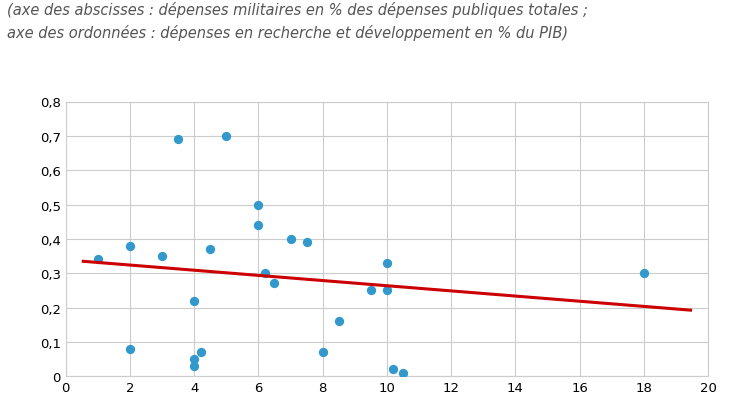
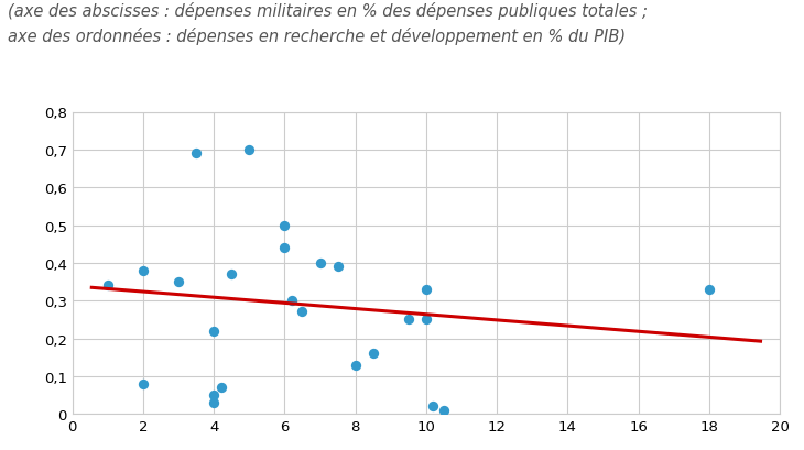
8: 0,07 -> 0,13
18: 0,30 -> 0,33
